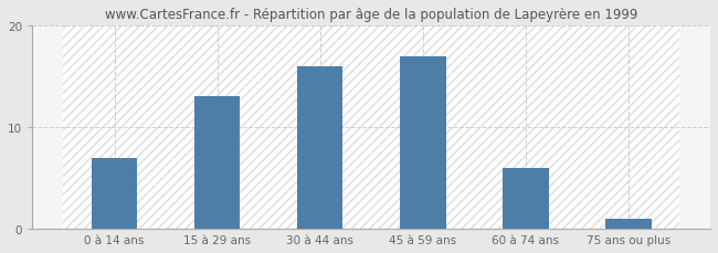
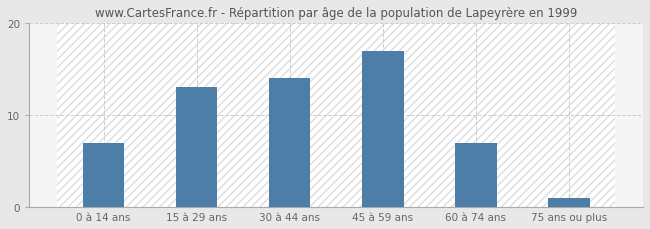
30 à 44 ans: 16 -> 14
60 à 74 ans: 6 -> 7
